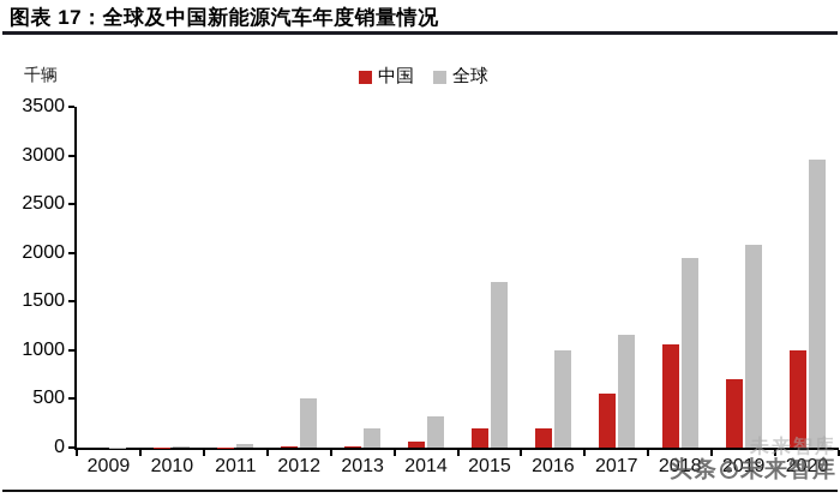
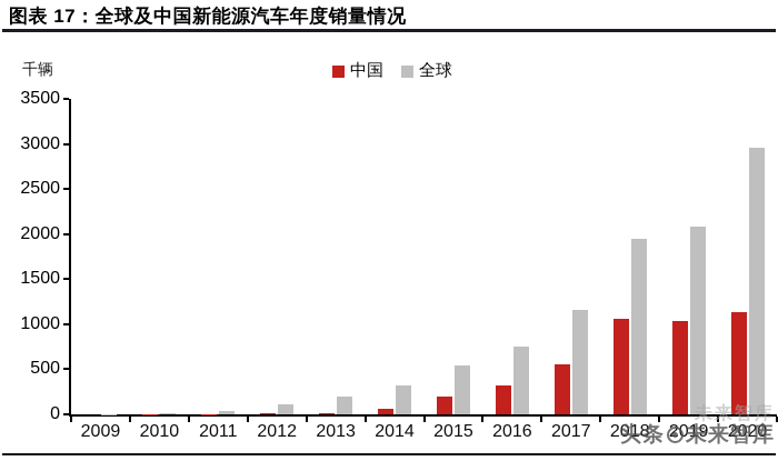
全球/2012: 500 -> 100
全球/2015: 1700 -> 500
中国/2016: 200 -> 300
全球/2016: 1000 -> 800
中国/2019: 700 -> 1000
中国/2020: 1000 -> 1100
